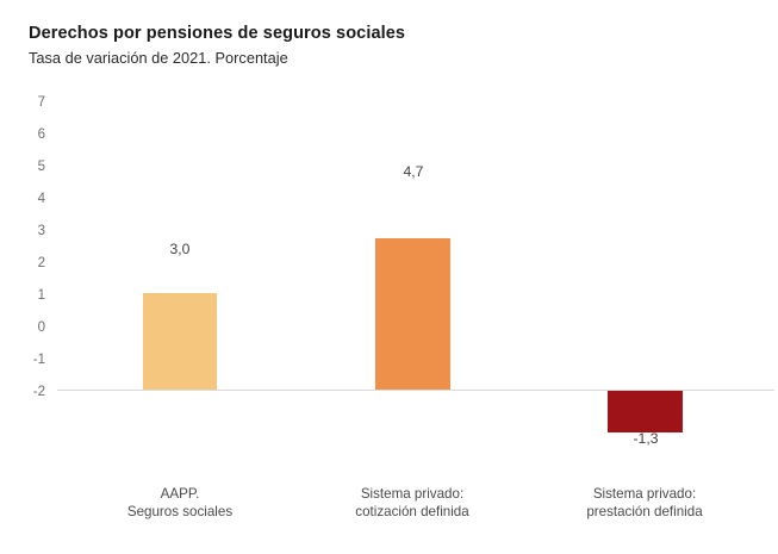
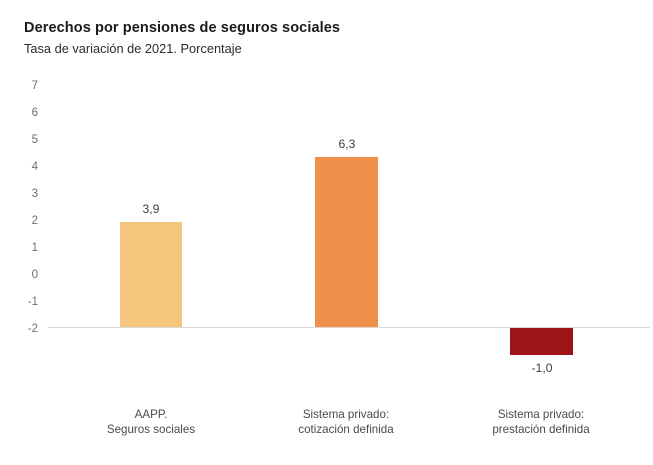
AAPP. Seguros sociales: 3,0 -> 3,9
Sistema privado: cotización definida: 4,7 -> 6,3
Sistema privado: prestación definida: -1,3 -> -1,0
